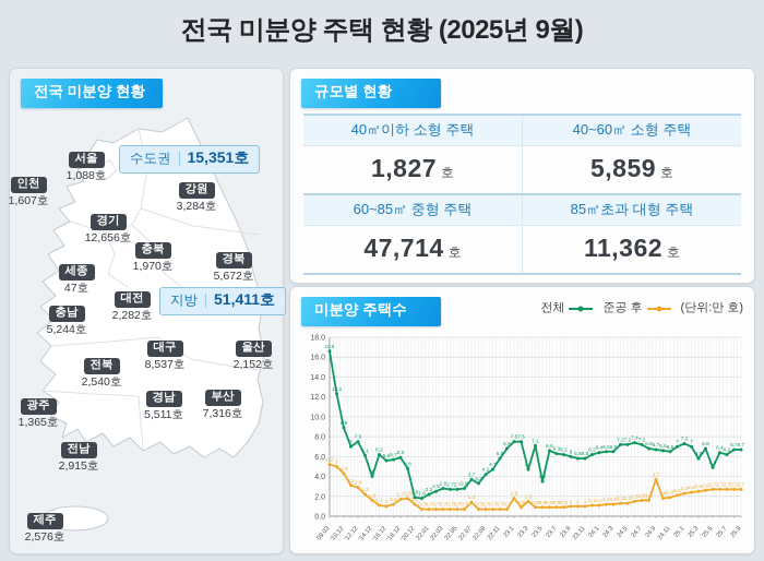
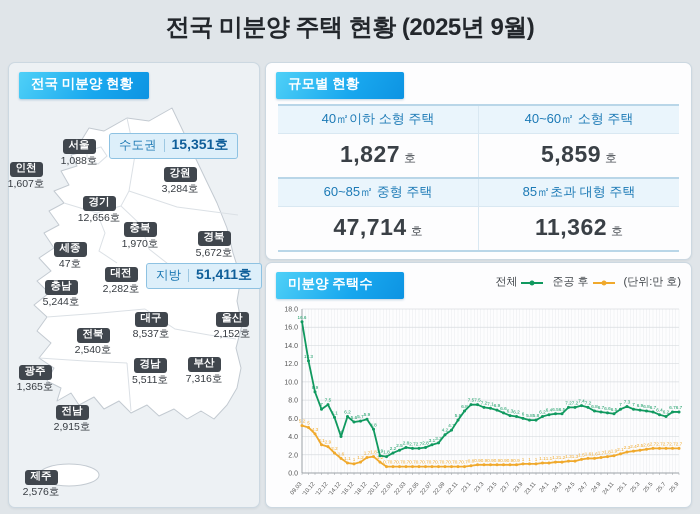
전체/22.07: 3.7 -> 3.1
준공 후/22.07: 1.4 -> 0.7
준공 후/23.1: 1.8 -> 0.8
전체/23.3: 4.7 -> 7.2
준공 후/23.3: 1.5 -> 0.9
전체/23.5: 3.5 -> 6.9
준공 후/24.9: 3.7 -> 1.7
전체/25.3: 5.8 -> 6.9
전체/25.5: 4.9 -> 6.7
